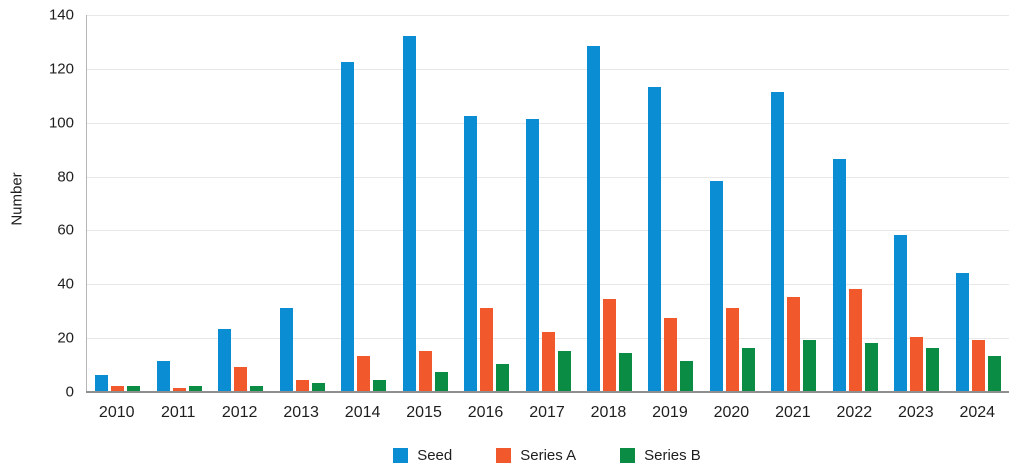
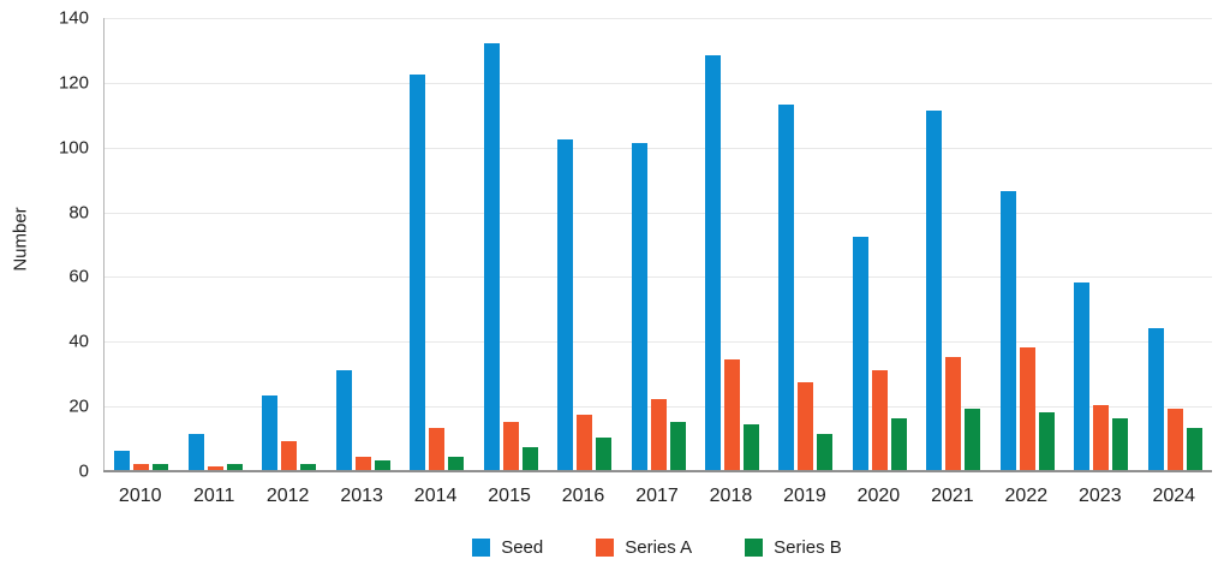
Series A/2016: 31 -> 17
Seed/2020: 78 -> 72
